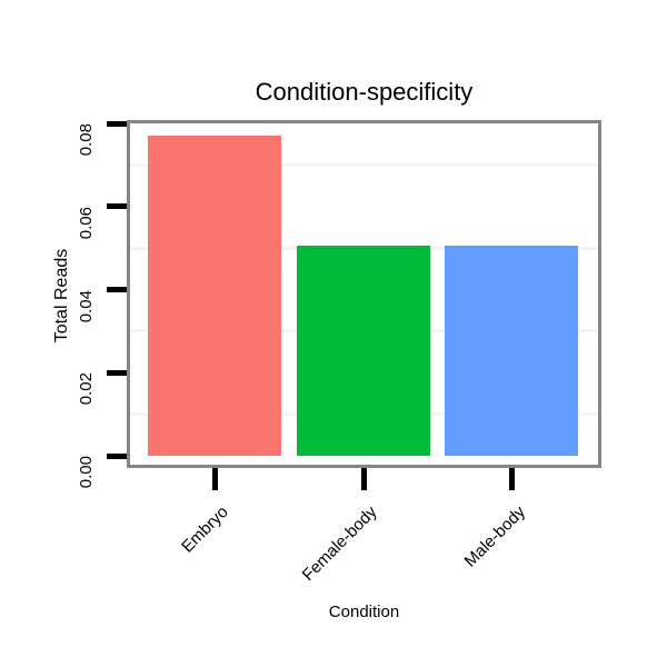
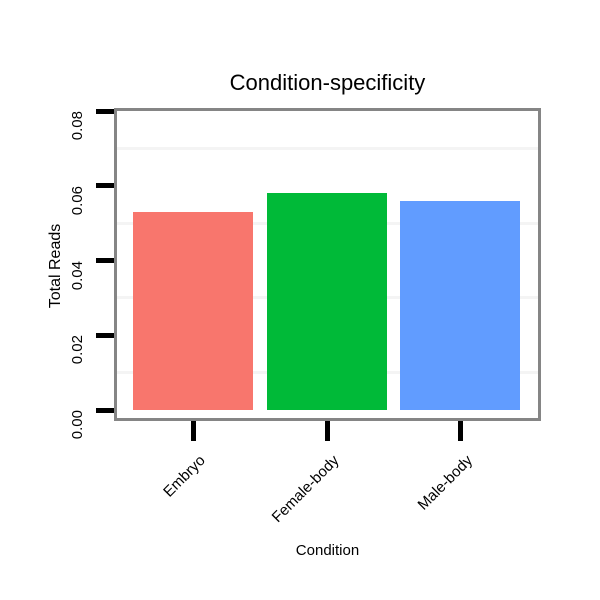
Embryo: 0.077 -> 0.053
Female-body: 0.051 -> 0.058
Male-body: 0.051 -> 0.056
